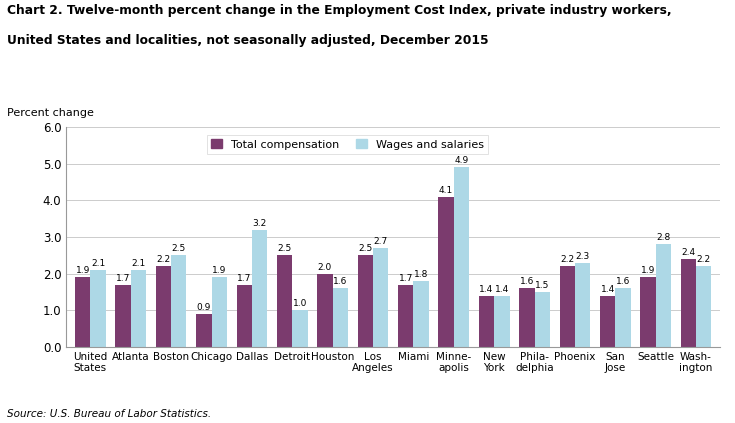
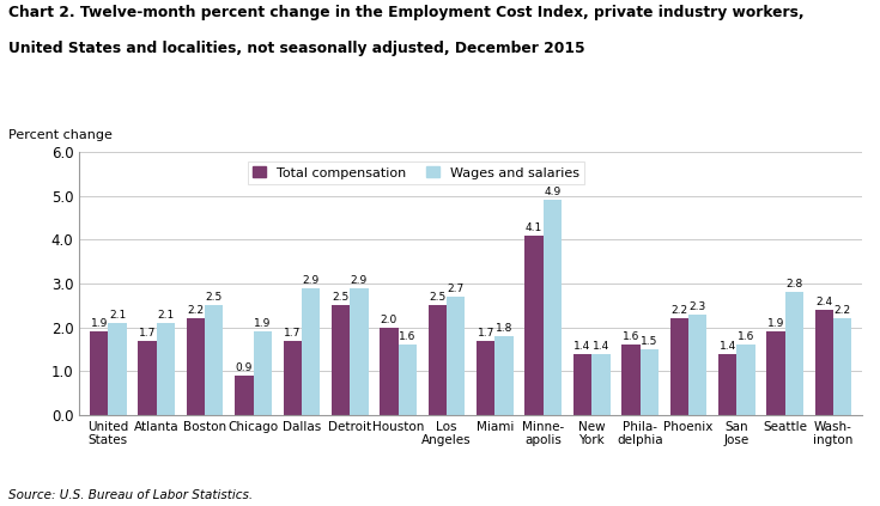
Wages and salaries/Dallas: 3.2 -> 2.9
Wages and salaries/Detroit: 1.0 -> 2.9
